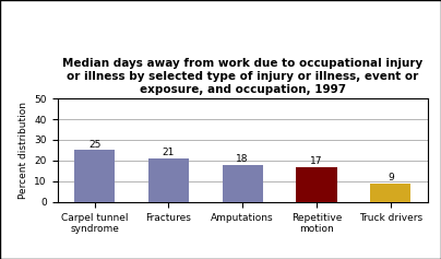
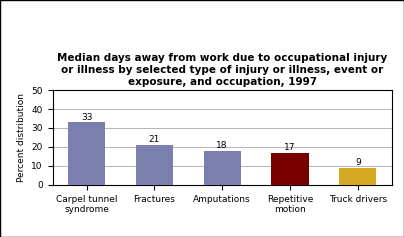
Carpel tunnel syndrome: 25 -> 33
